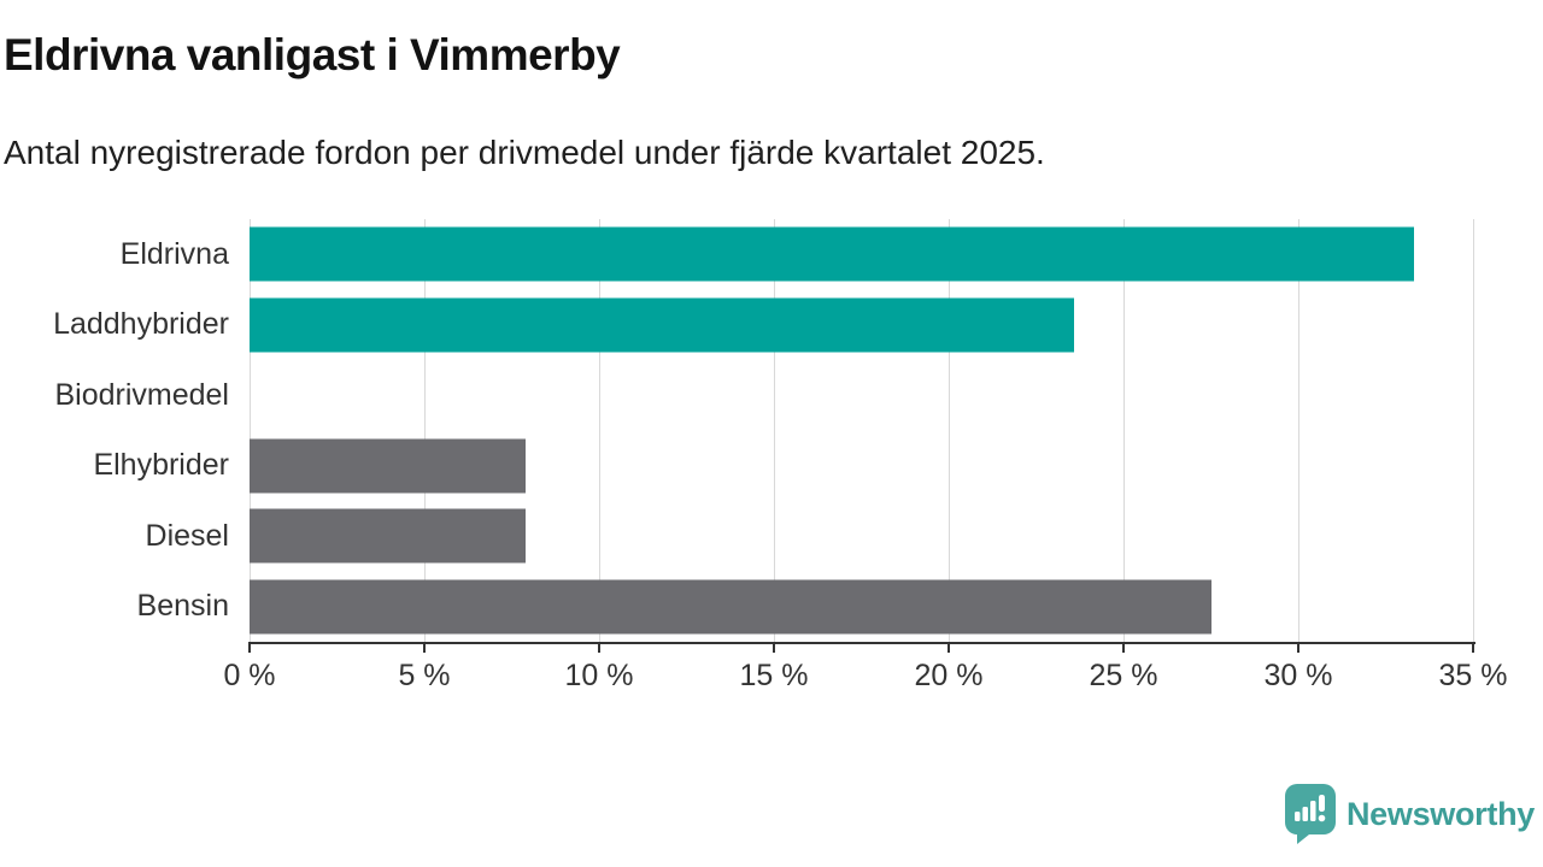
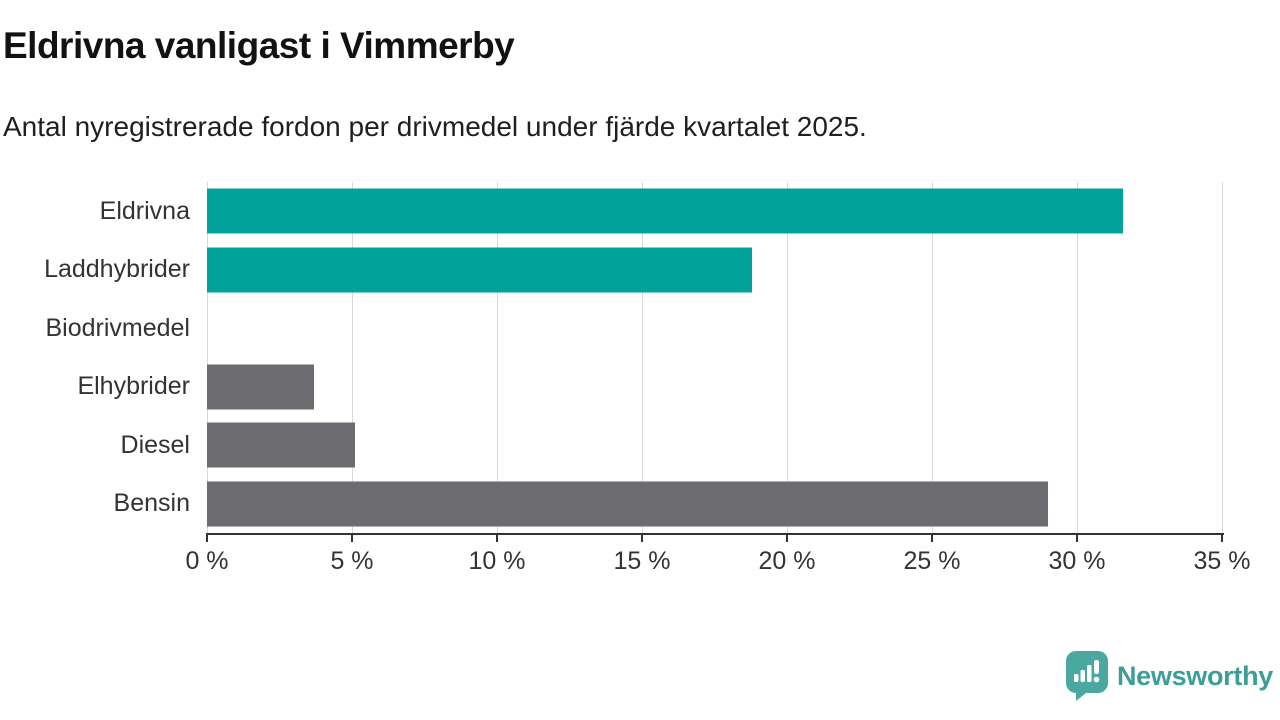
Eldrivna: 33.3% -> 31.6%
Laddhybrider: 23.6% -> 18.8%
Elhybrider: 7.9% -> 3.7%
Diesel: 7.9% -> 5.1%
Bensin: 27.5% -> 29.0%
